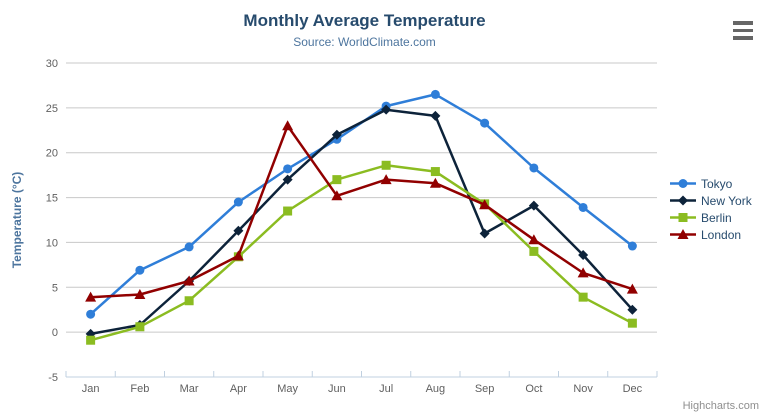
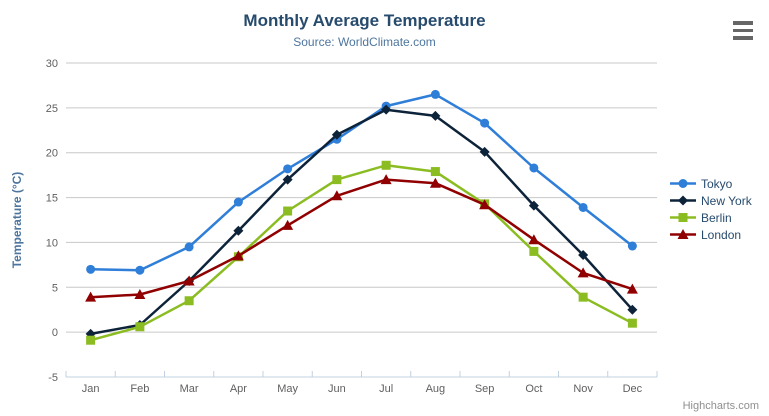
Tokyo/Jan: 2 -> 7
London/May: 23 -> 12
New York/Sep: 11 -> 20
